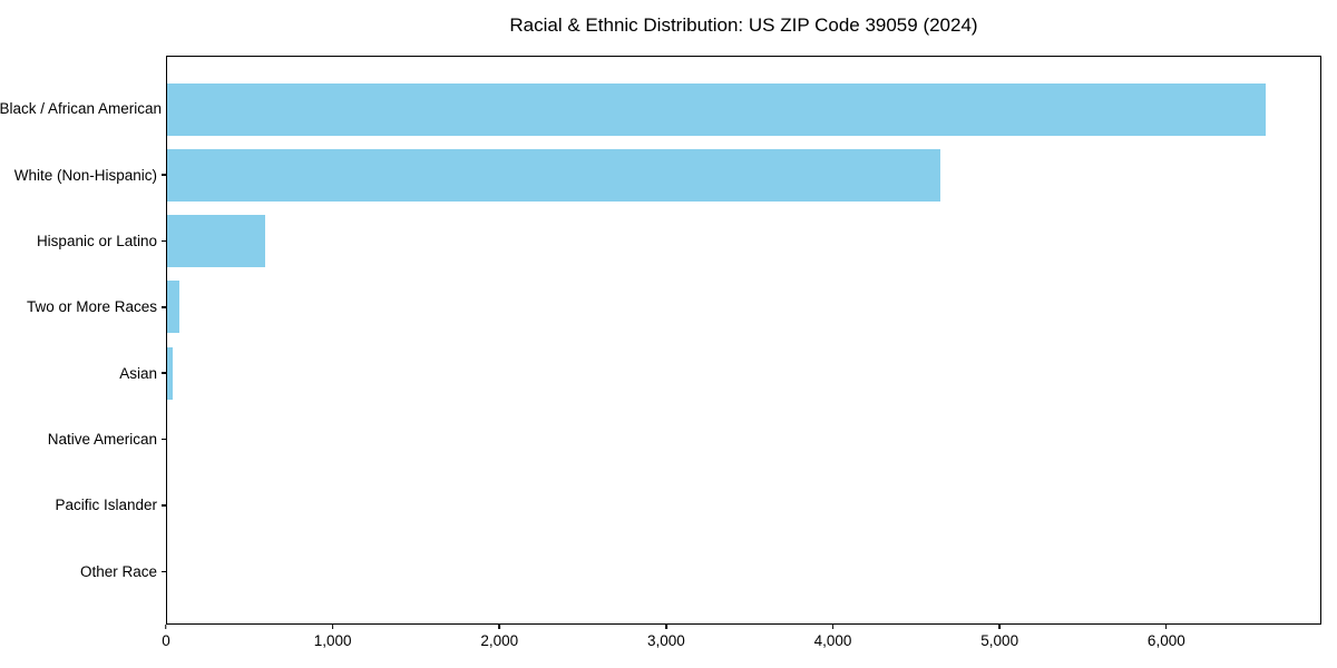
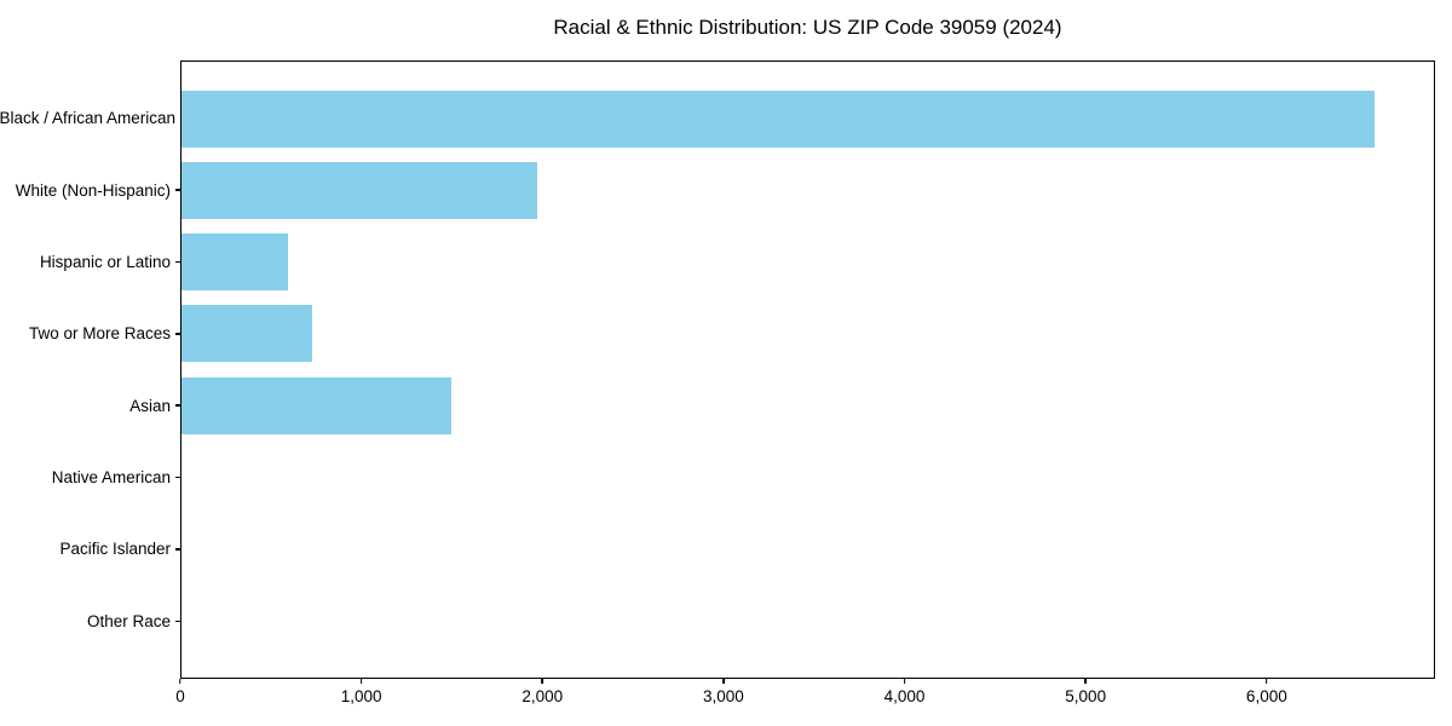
White (Non-Hispanic): 4650 -> 1970
Two or More Races: 80 -> 720
Asian: 40 -> 1490
